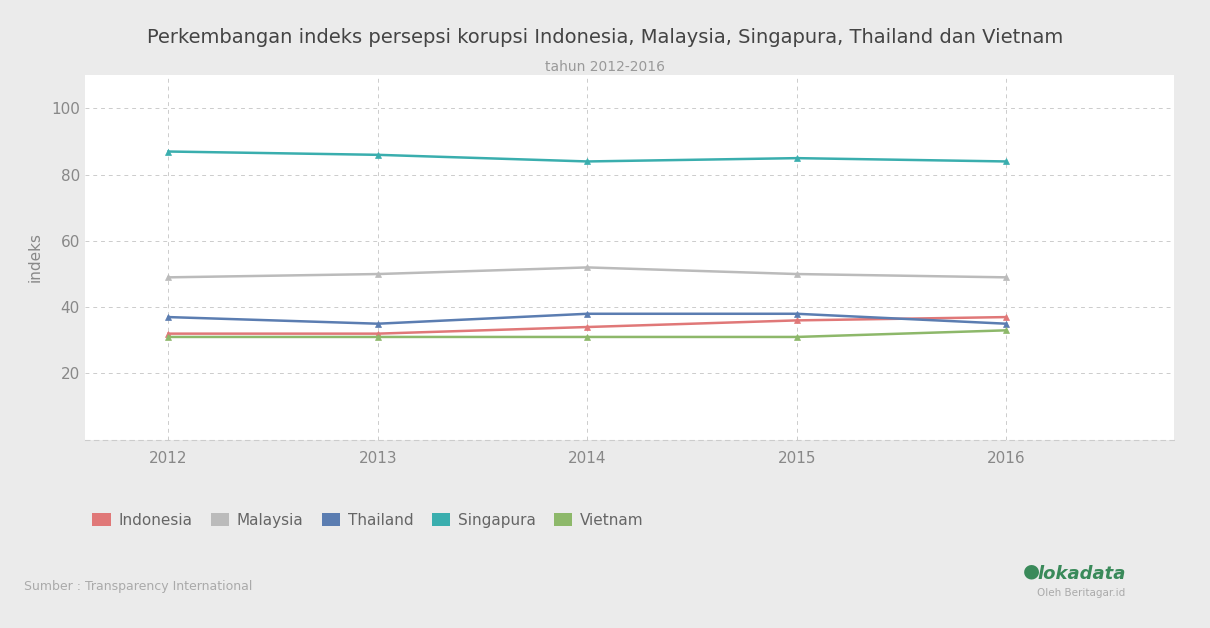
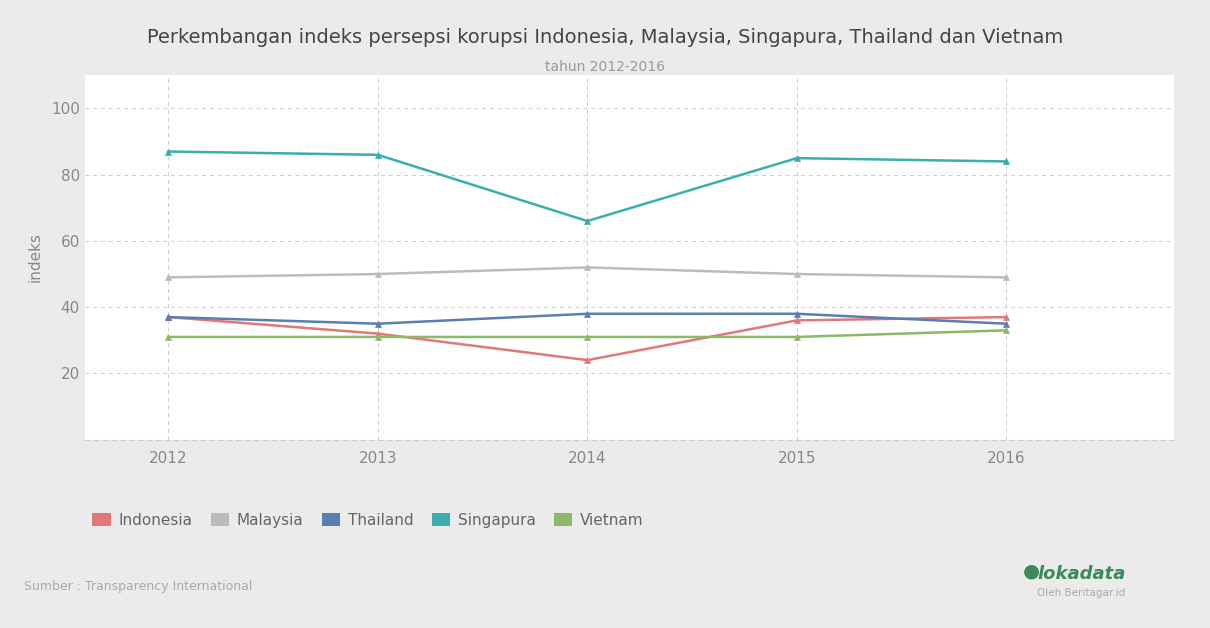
Indonesia/2012: 32 -> 37
Indonesia/2014: 34 -> 24
Singapura/2014: 84 -> 66
